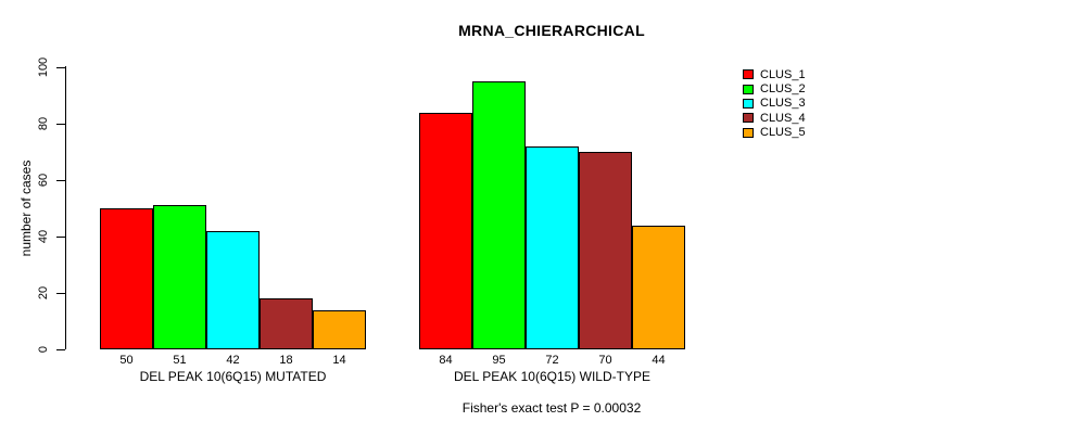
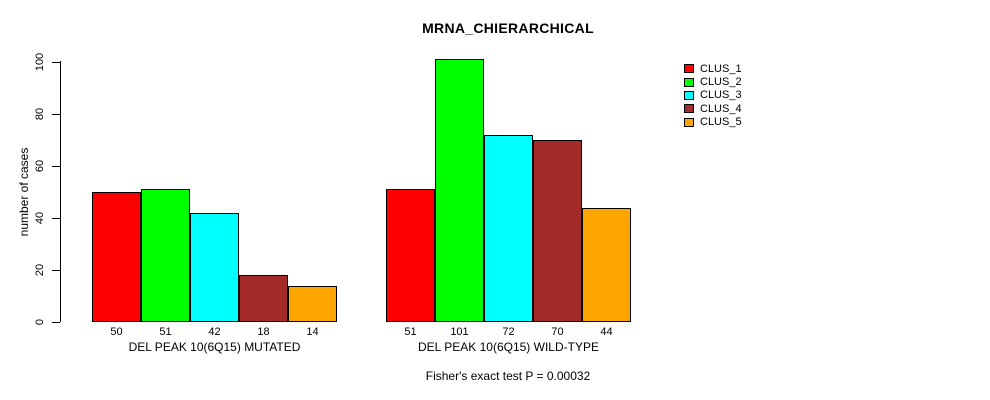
CLUS_1/DEL PEAK 10(6Q15) WILD-TYPE: 84 -> 51
CLUS_2/DEL PEAK 10(6Q15) WILD-TYPE: 95 -> 101
